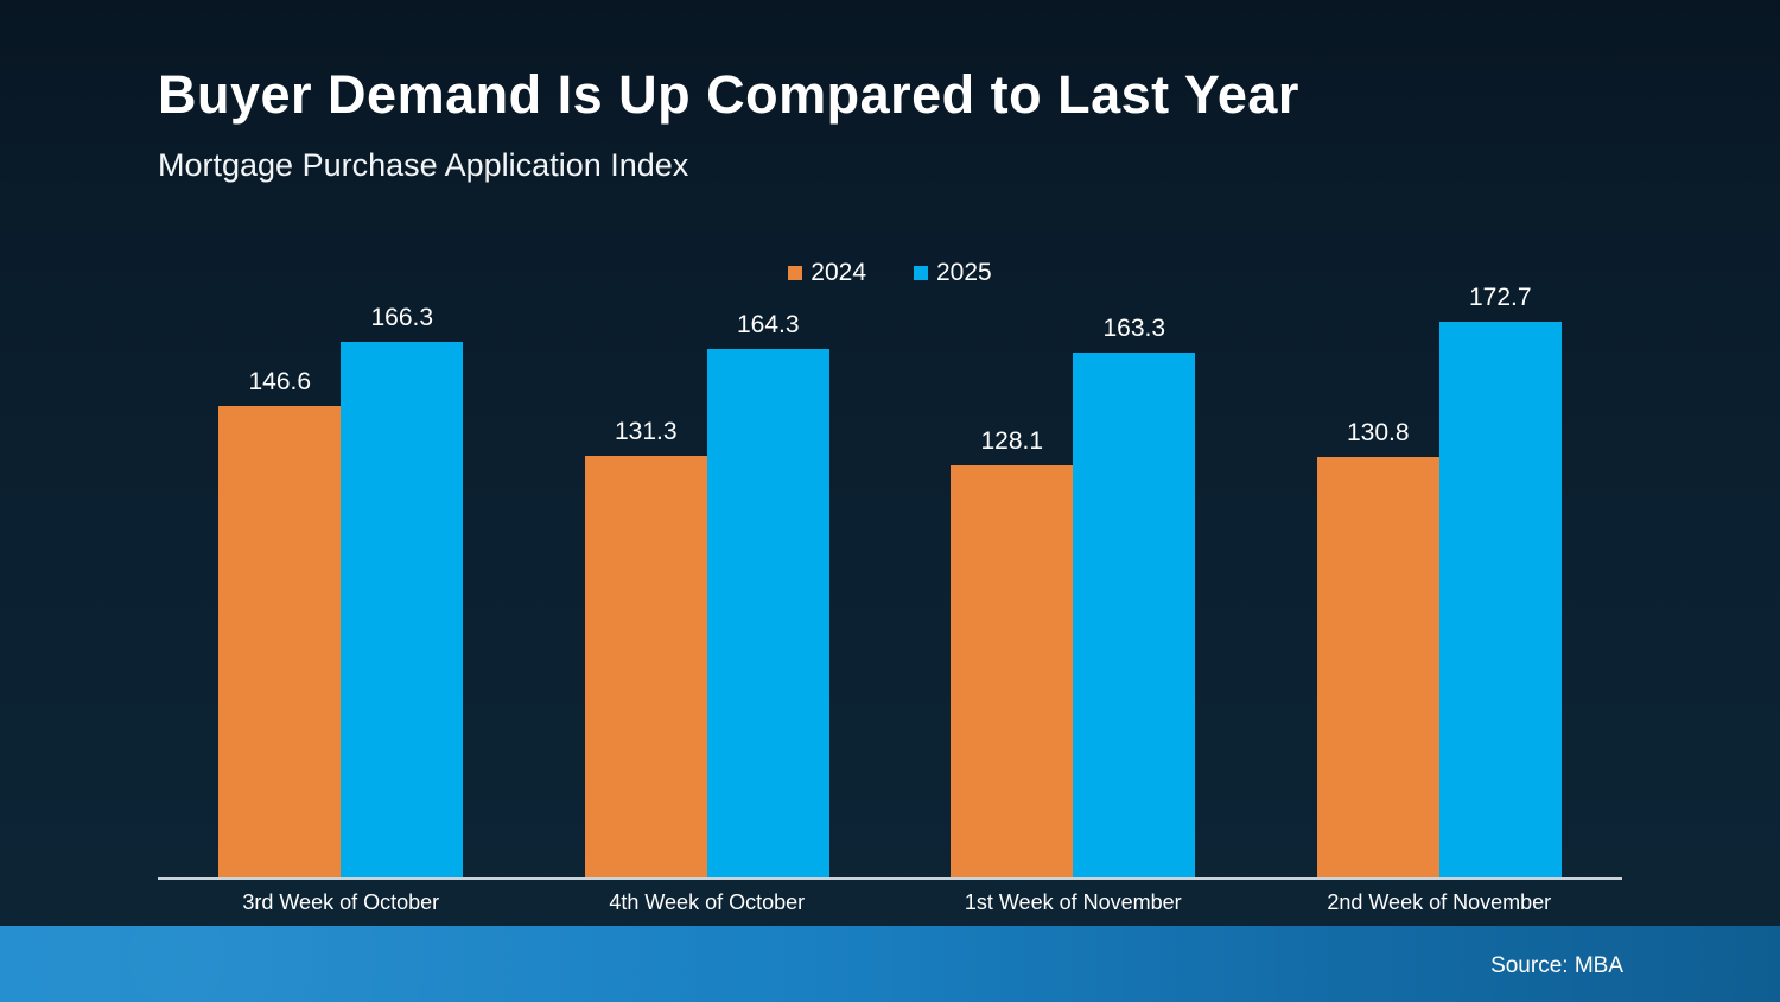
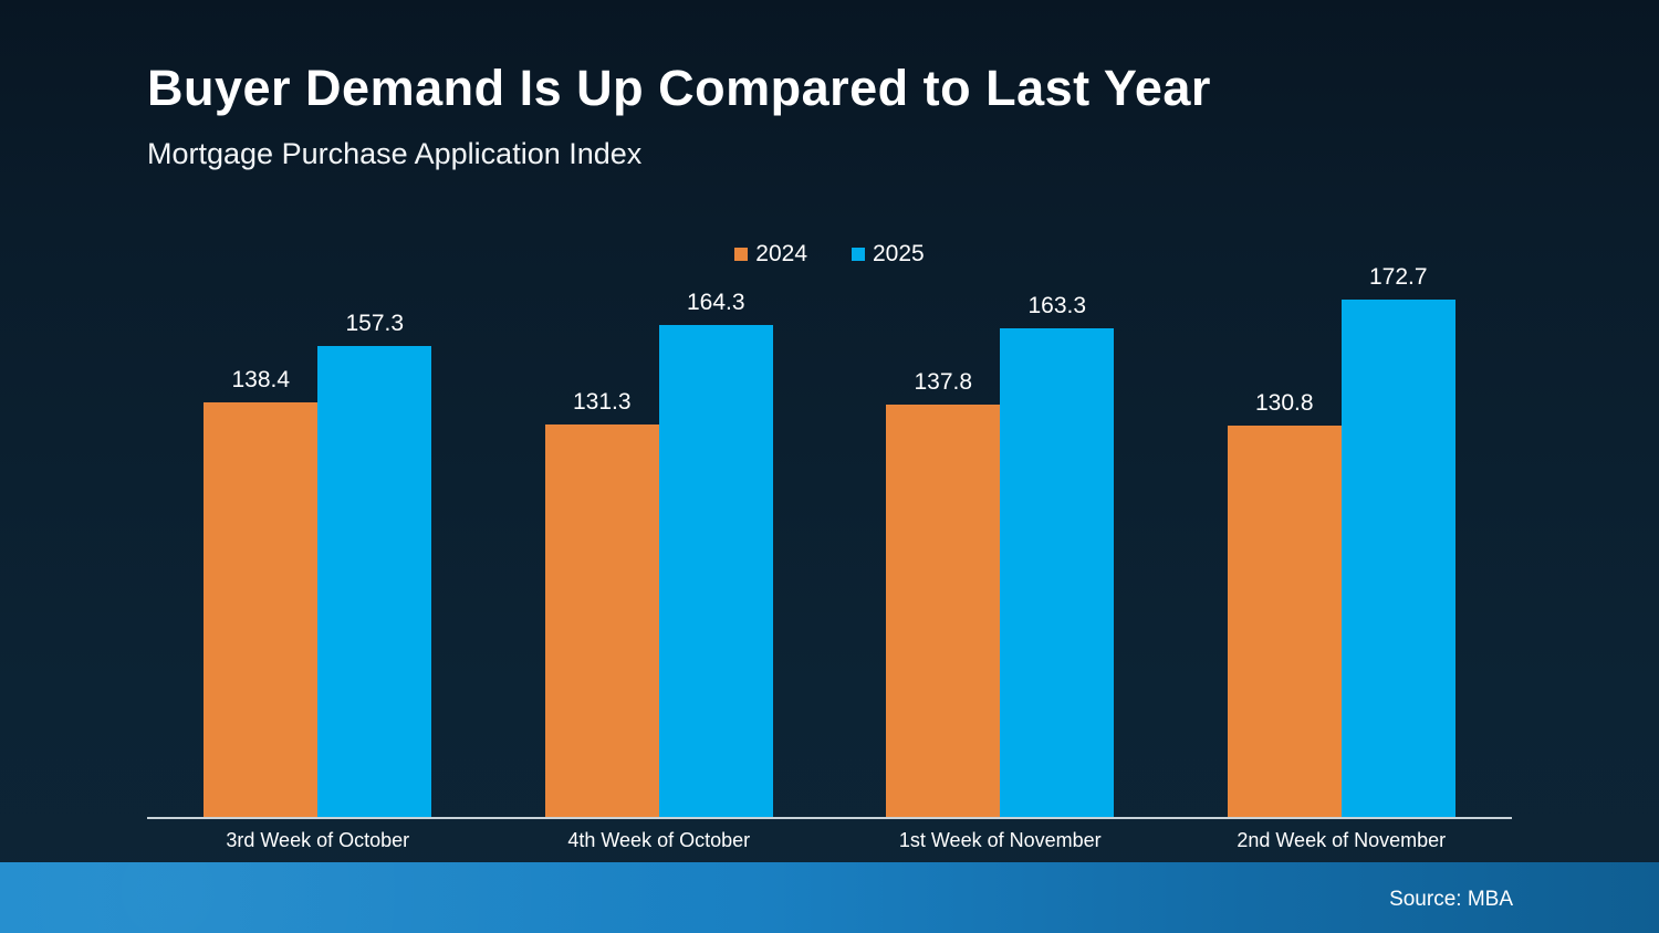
2024/3rd Week of October: 146.6 -> 138.4
2025/3rd Week of October: 166.3 -> 157.3
2024/1st Week of November: 128.1 -> 137.8
